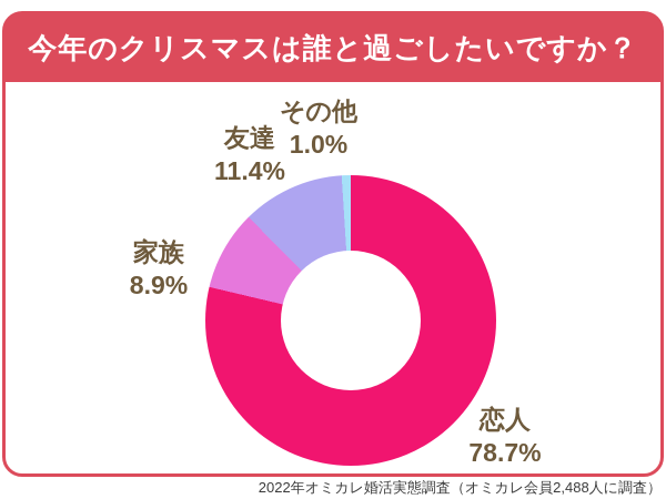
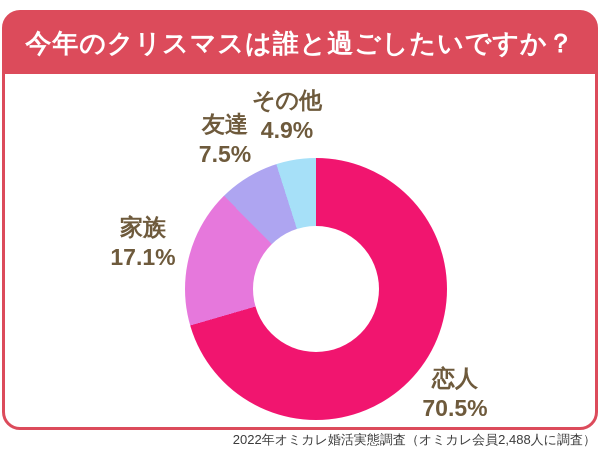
恋人: 78.7% -> 70.5%
家族: 8.9% -> 17.1%
友達: 11.4% -> 7.5%
その他: 1.0% -> 4.9%
